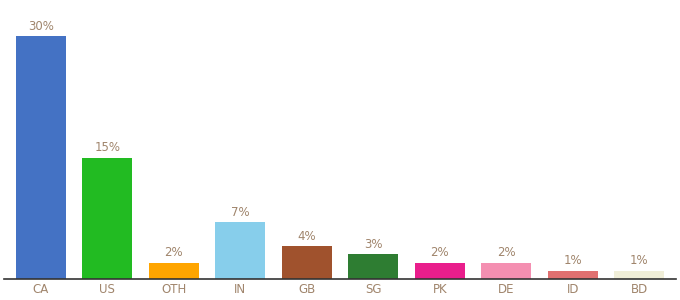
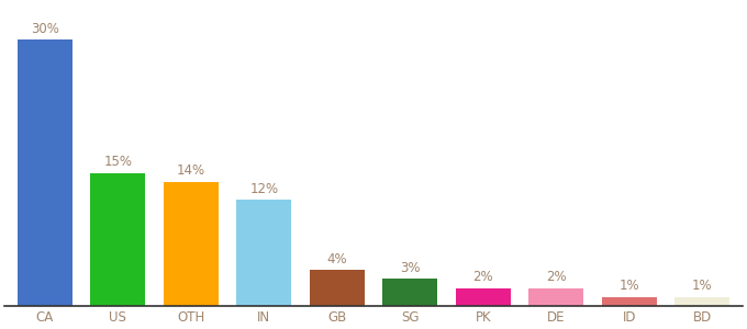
OTH: 2% -> 14%
IN: 7% -> 12%
